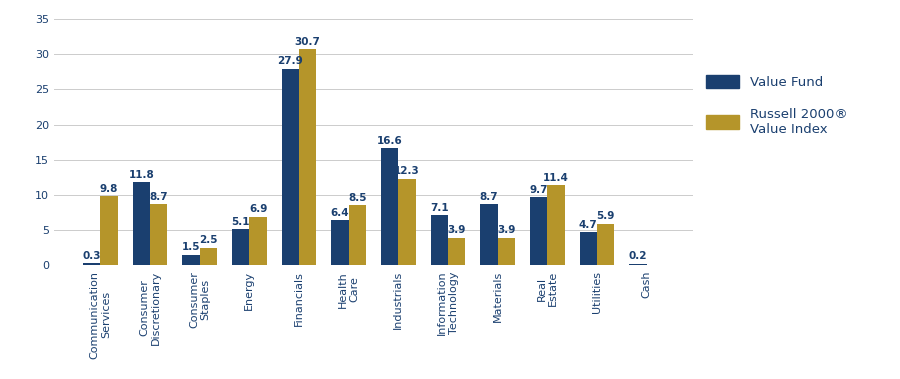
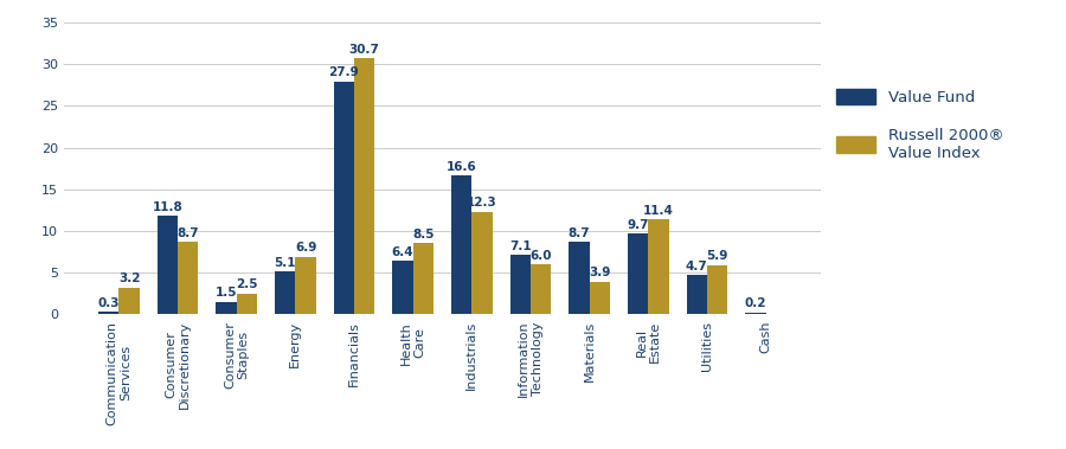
Russell 2000® Value Index/Communication Services: 9.8 -> 3.2
Russell 2000® Value Index/Information Technology: 3.9 -> 6.0
